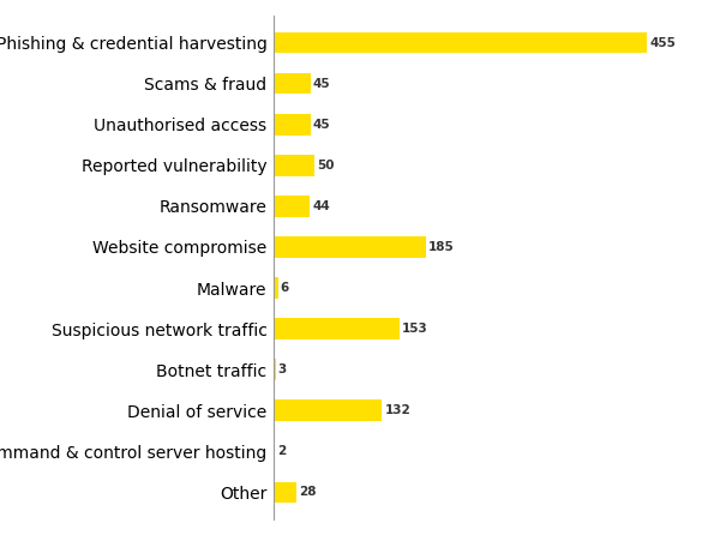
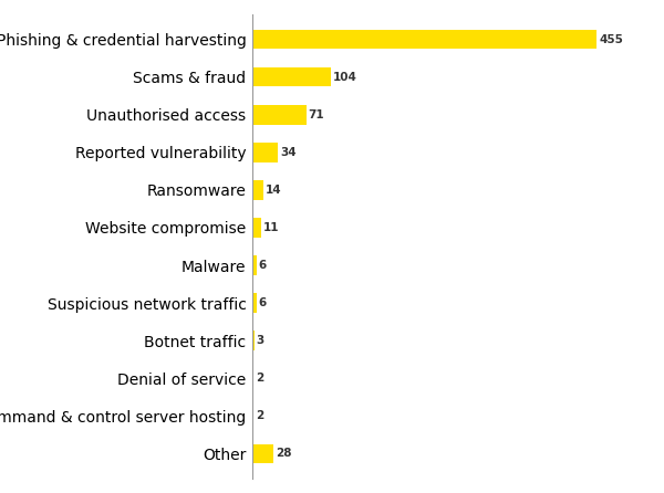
Scams & fraud: 45 -> 104
Unauthorised access: 45 -> 71
Reported vulnerability: 50 -> 34
Ransomware: 44 -> 14
Website compromise: 185 -> 11
Suspicious network traffic: 153 -> 6
Denial of service: 132 -> 2
